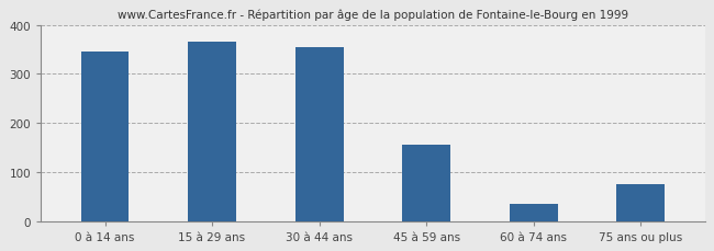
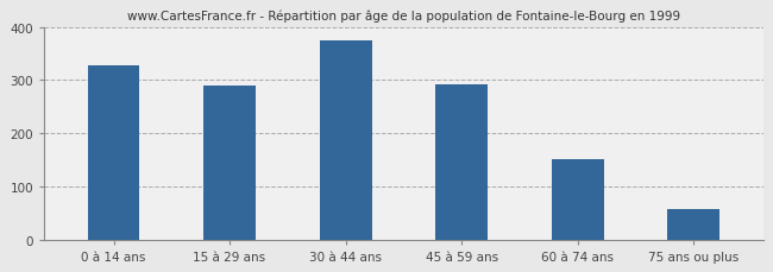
0 à 14 ans: 345 -> 328
15 à 29 ans: 365 -> 290
30 à 44 ans: 355 -> 376
45 à 59 ans: 155 -> 293
60 à 74 ans: 35 -> 151
75 ans ou plus: 75 -> 58
